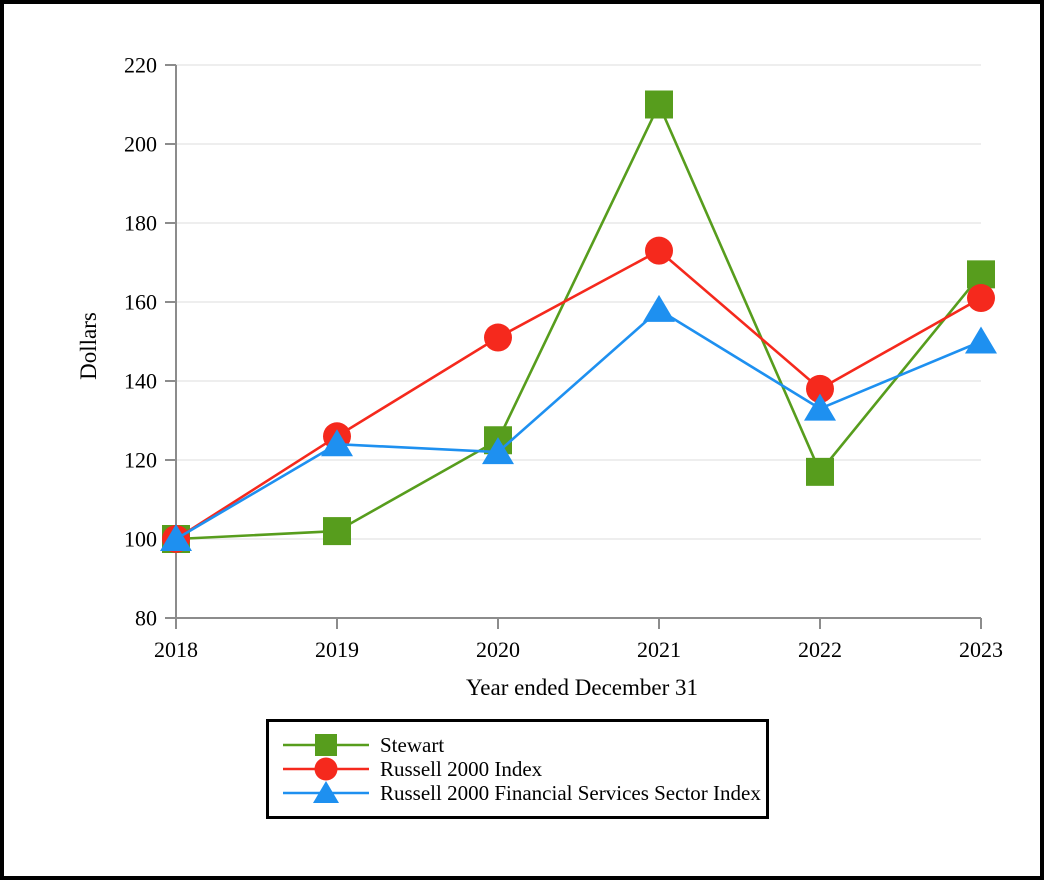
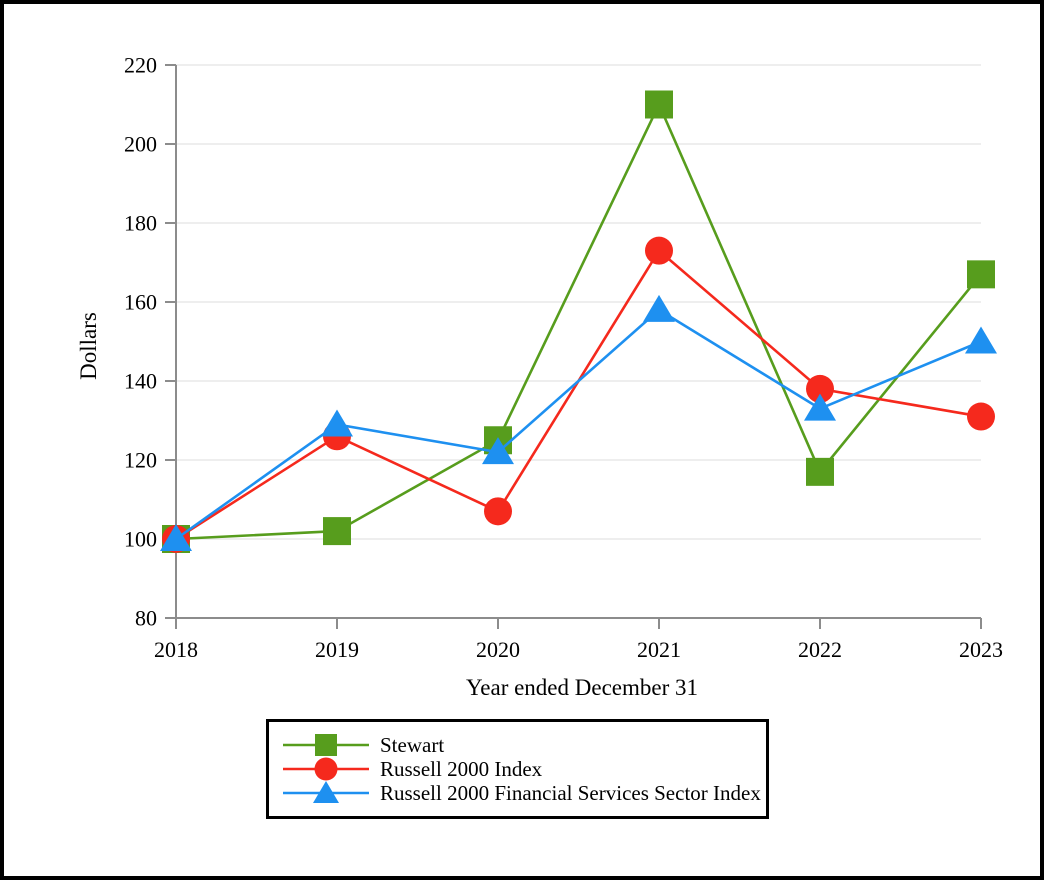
Russell 2000 Financial Services Sector Index/2019: 124 -> 129
Russell 2000 Index/2020: 151 -> 107
Russell 2000 Index/2023: 161 -> 131
